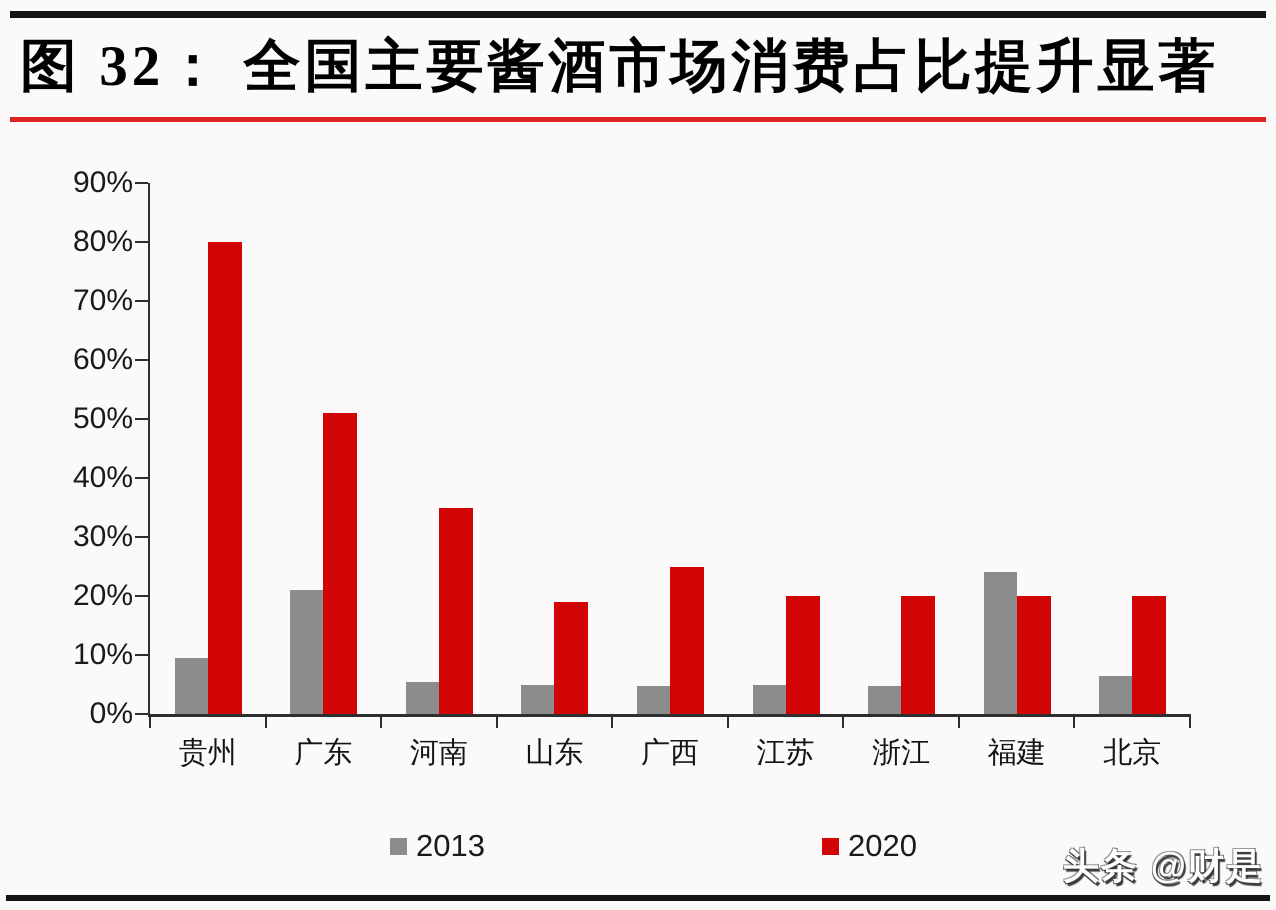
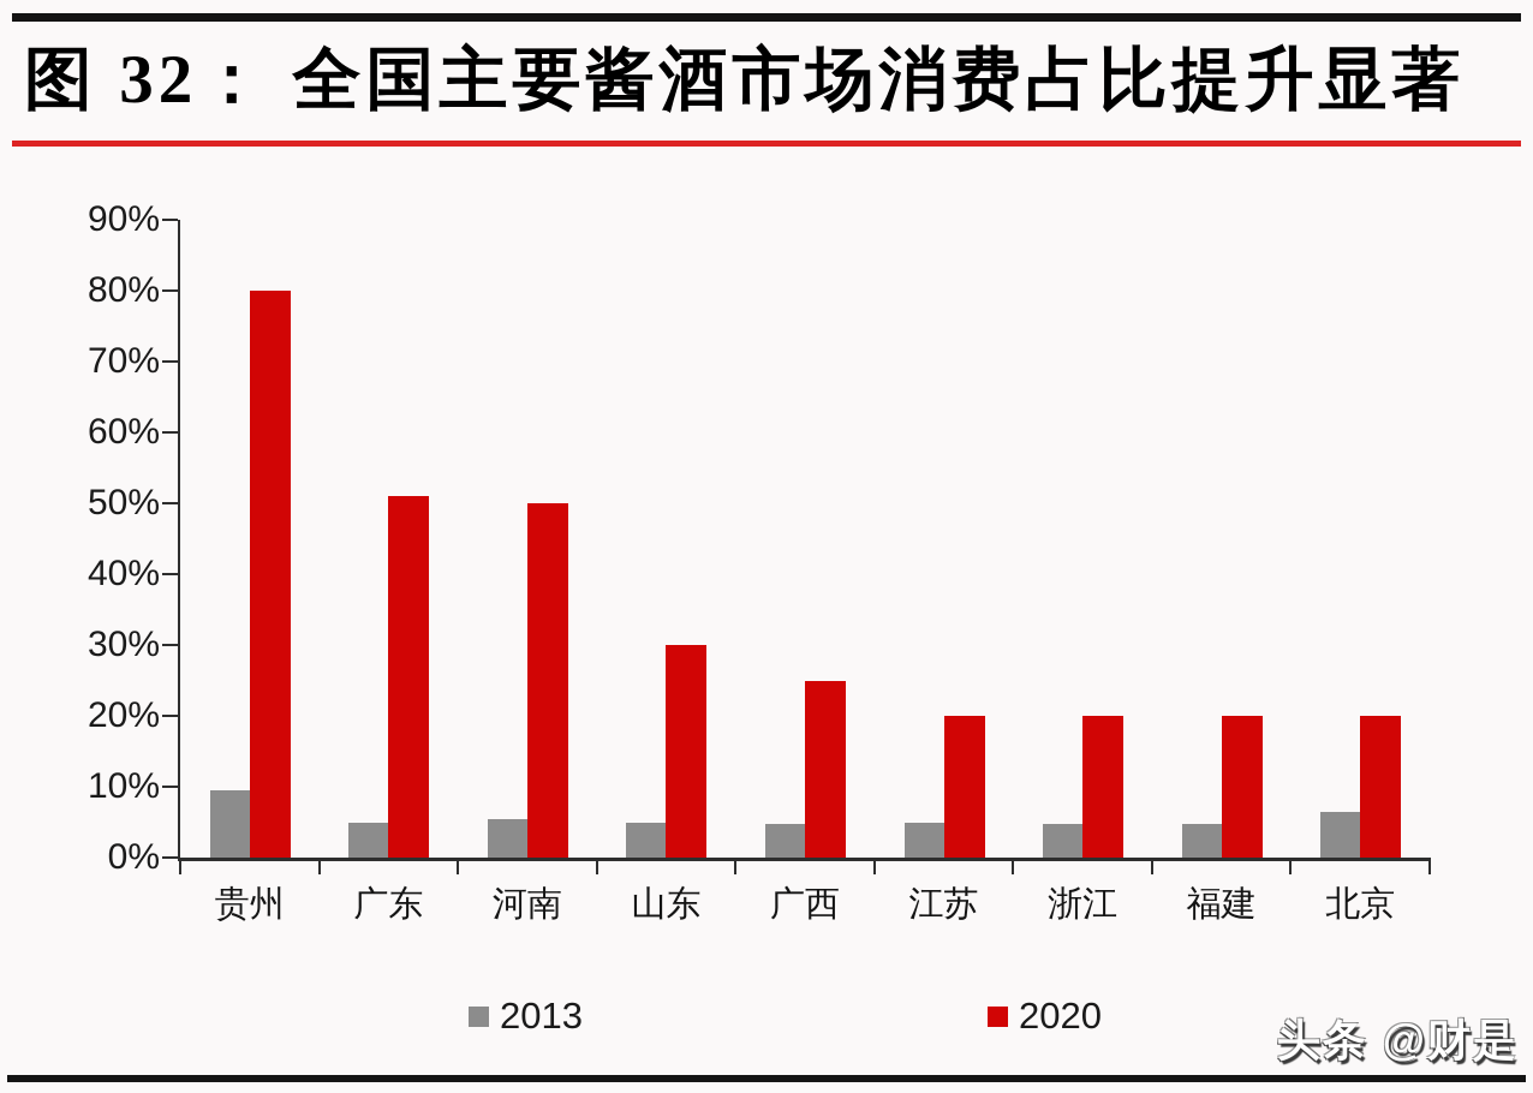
2013/广东: 21% -> 5%
2020/河南: 35% -> 50%
2020/山东: 19% -> 30%
2013/福建: 24% -> 5%
